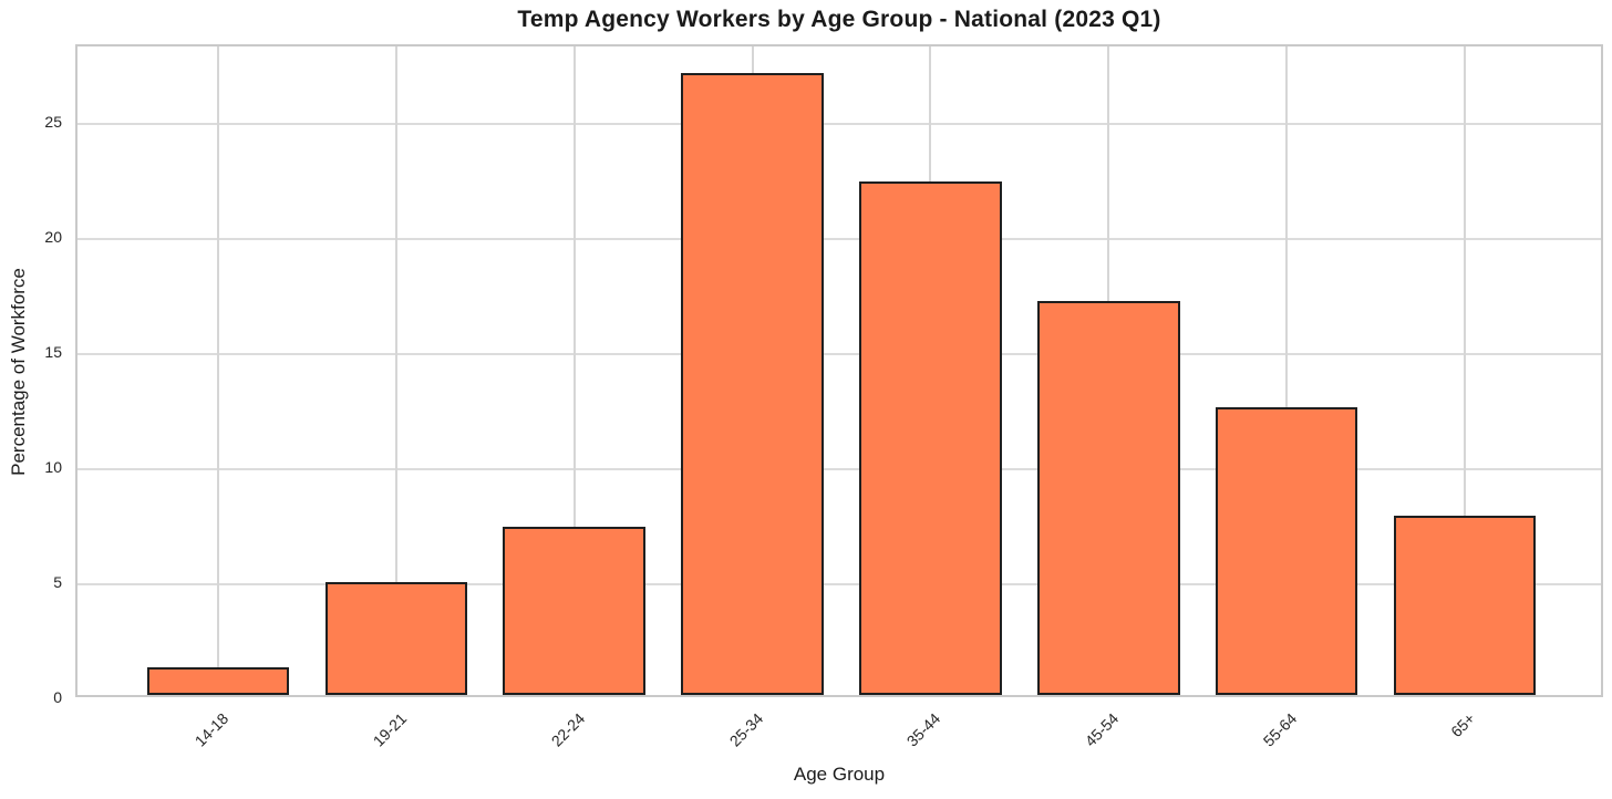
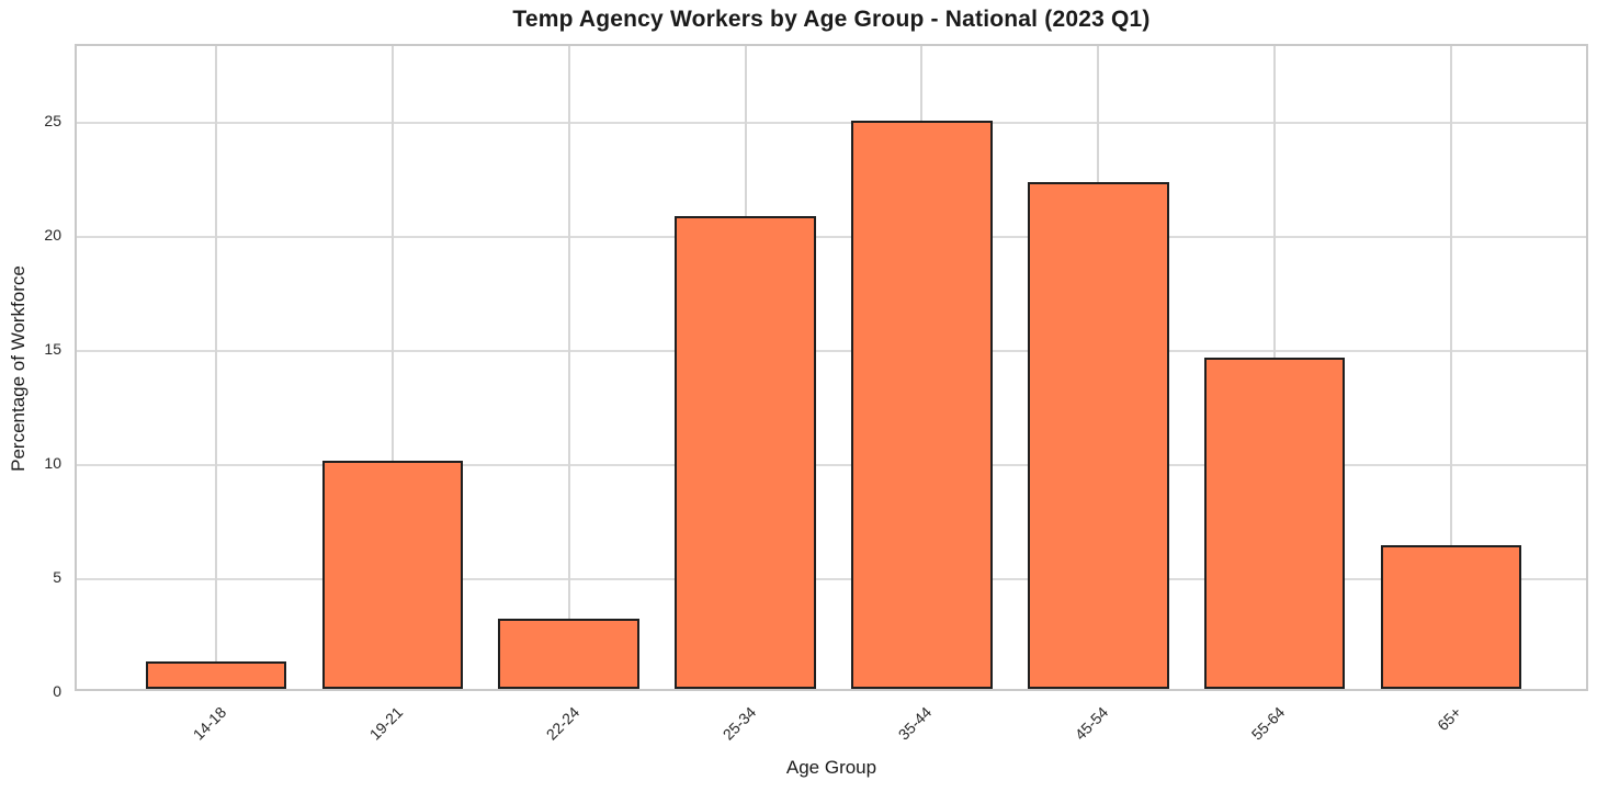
19-21: 4.9 -> 10.0
22-24: 7.3 -> 3.1
25-34: 27.0 -> 20.7
35-44: 22.3 -> 24.9
45-54: 17.1 -> 22.2
55-64: 12.5 -> 14.5
65+: 7.8 -> 6.3
